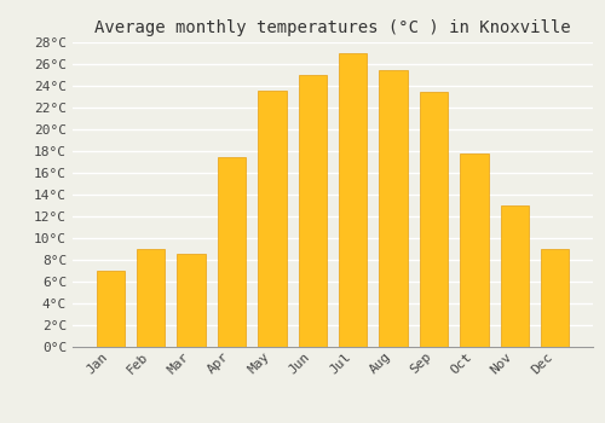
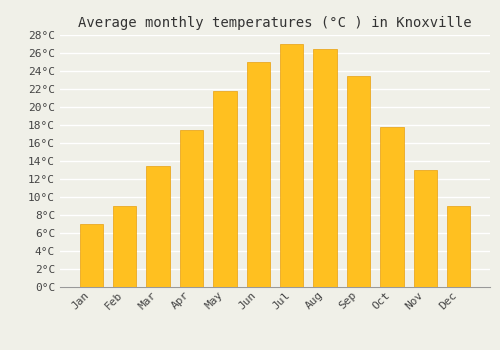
Mar: 8.6°C -> 13.5°C
May: 23.6°C -> 21.8°C
Aug: 25.4°C -> 26.5°C
